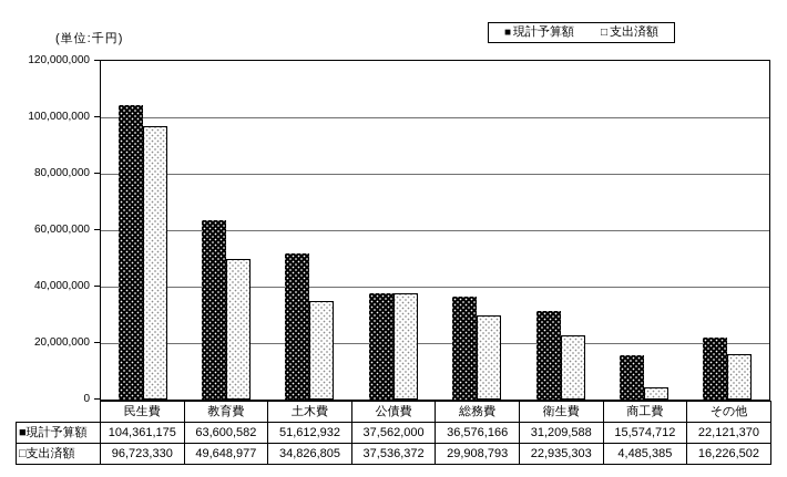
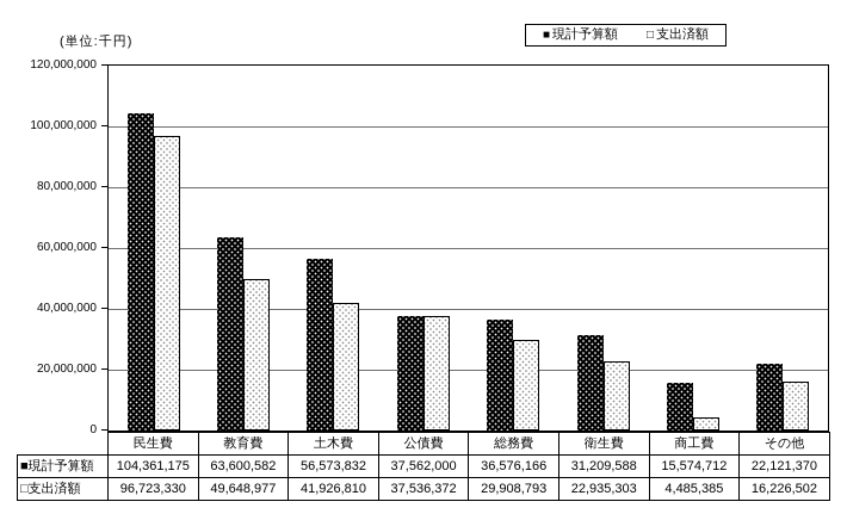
現計予算額/土木費: 51,612,932 -> 56,573,832
支出済額/土木費: 34,826,805 -> 41,926,810
